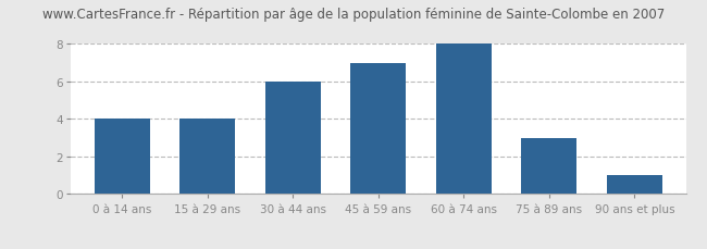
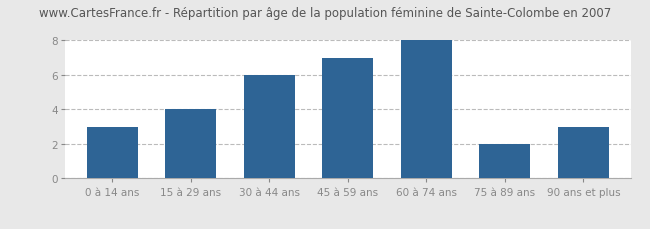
0 à 14 ans: 4 -> 3
75 à 89 ans: 3 -> 2
90 ans et plus: 1 -> 3
